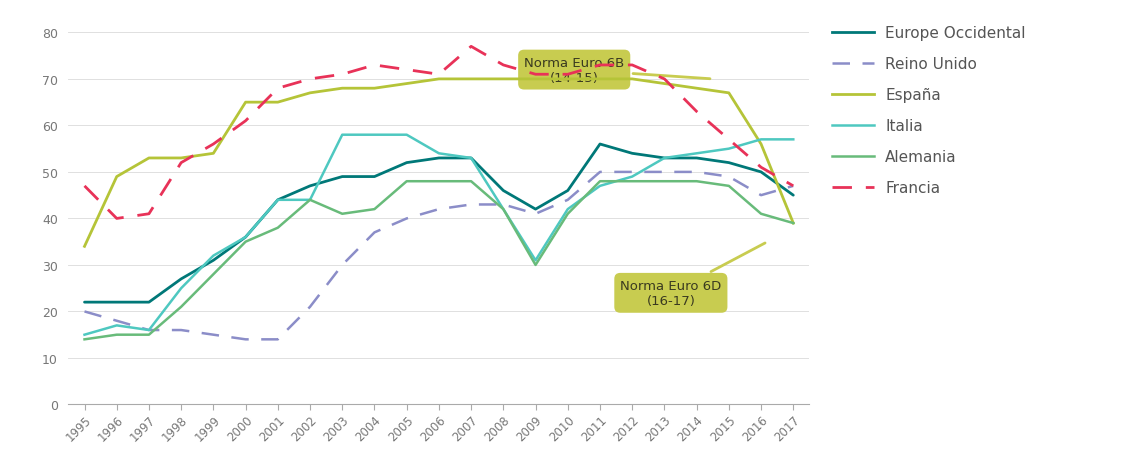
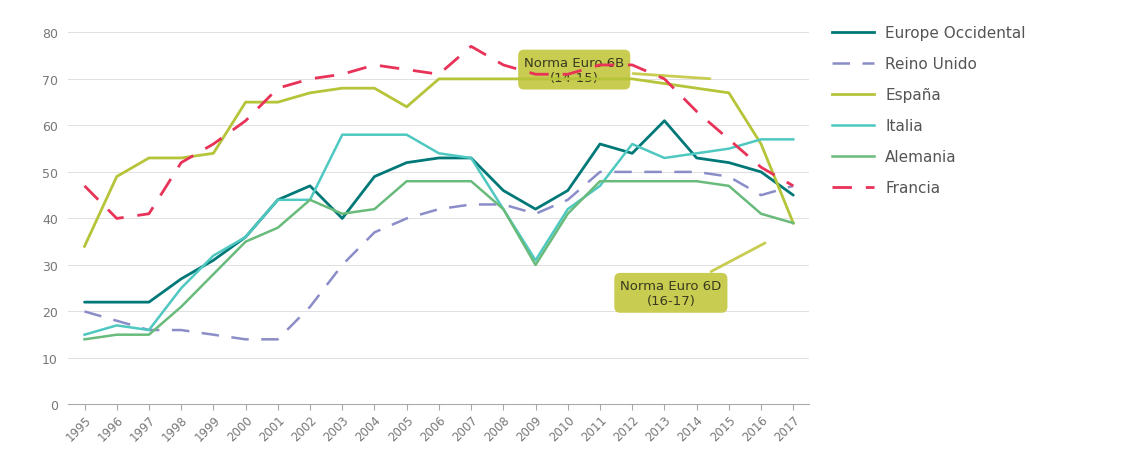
Europe Occidental/2003: 49 -> 40
España/2005: 69 -> 64
Italia/2012: 49 -> 56
Europe Occidental/2013: 53 -> 61
